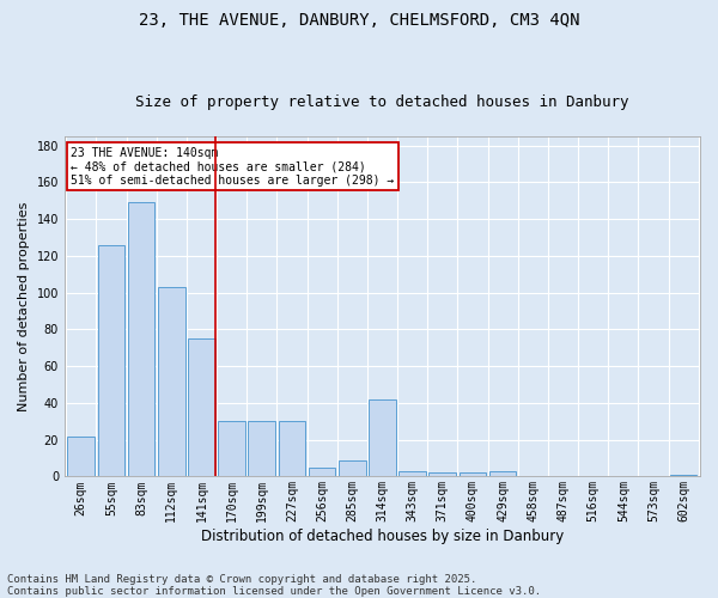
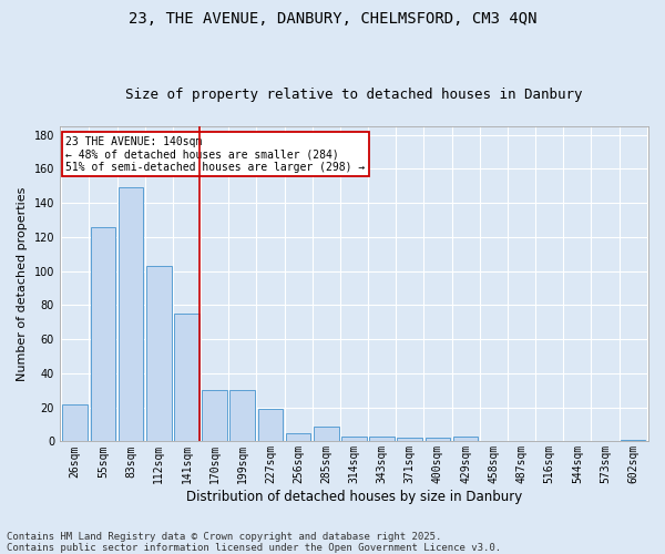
227sqm: 30 -> 19
314sqm: 42 -> 3
